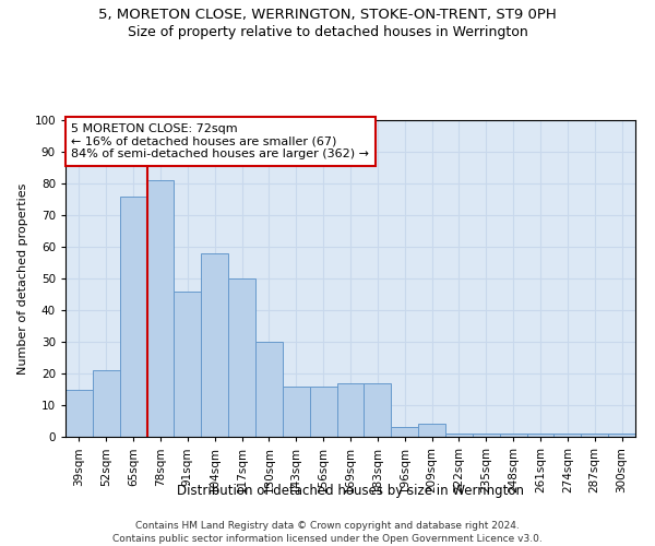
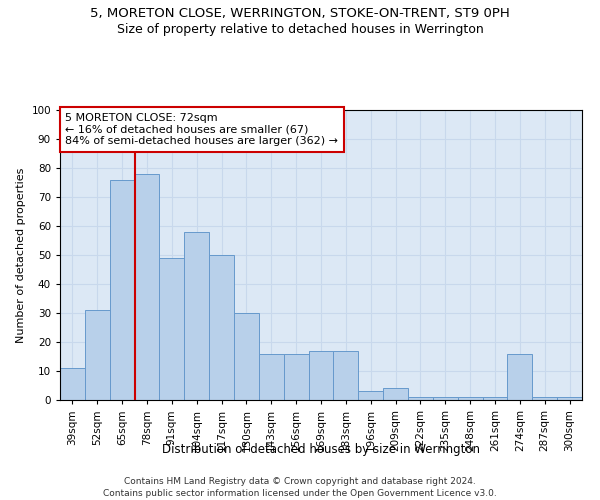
39sqm: 15 -> 11
52sqm: 21 -> 31
78sqm: 81 -> 78
91sqm: 46 -> 49
274sqm: 1 -> 16
